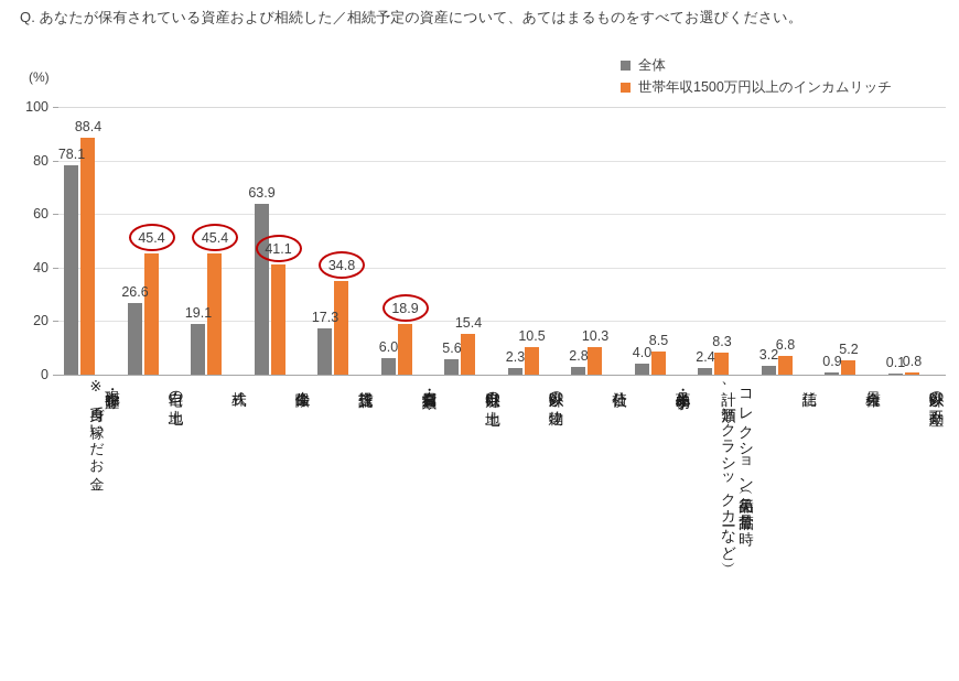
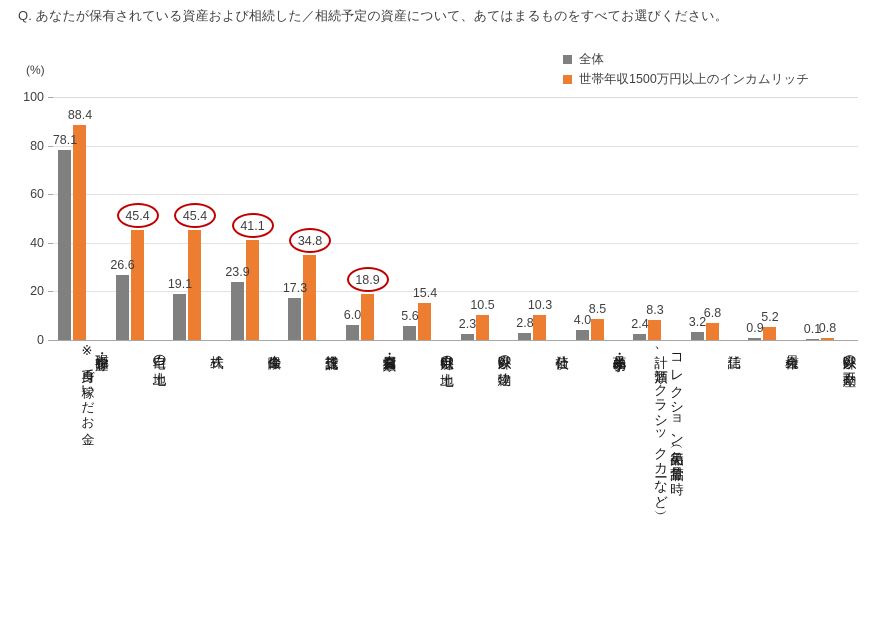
全体/生命保険: 63.9 -> 23.9
